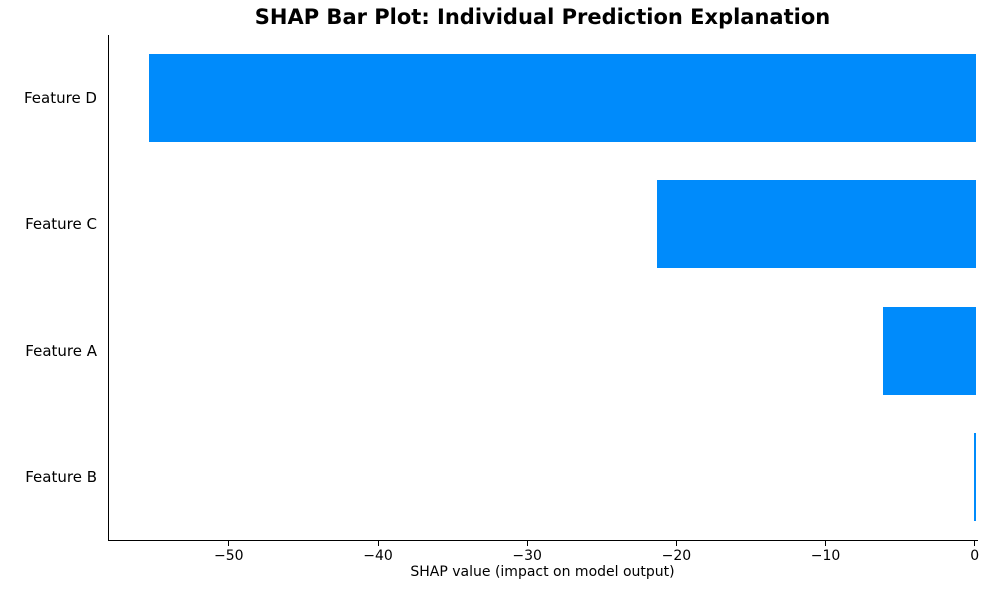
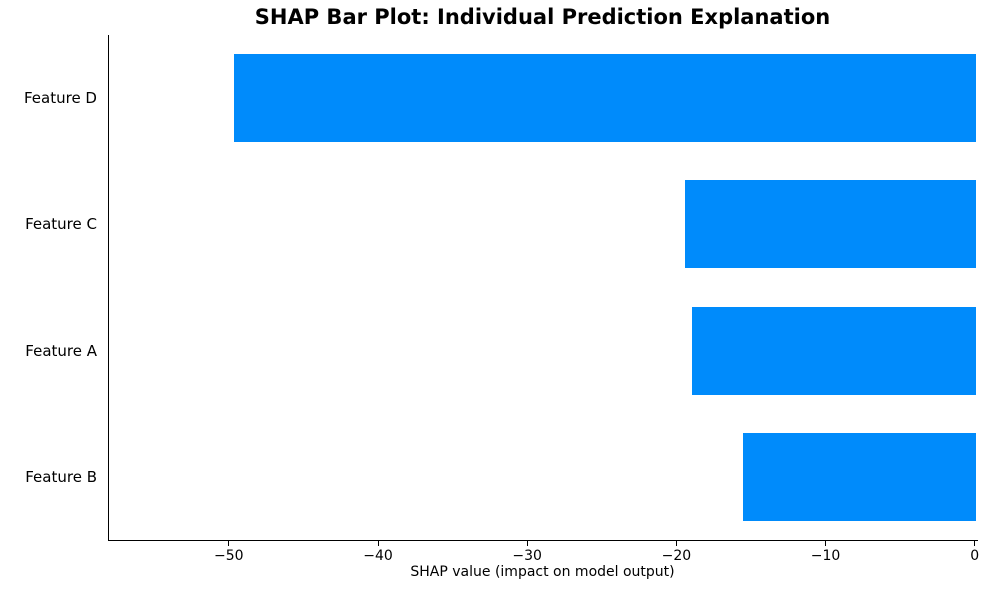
Feature D: -55.4 -> -49.7
Feature C: -21.4 -> -19.5
Feature A: -6.2 -> -19.0
Feature B: -0.1 -> -15.6
